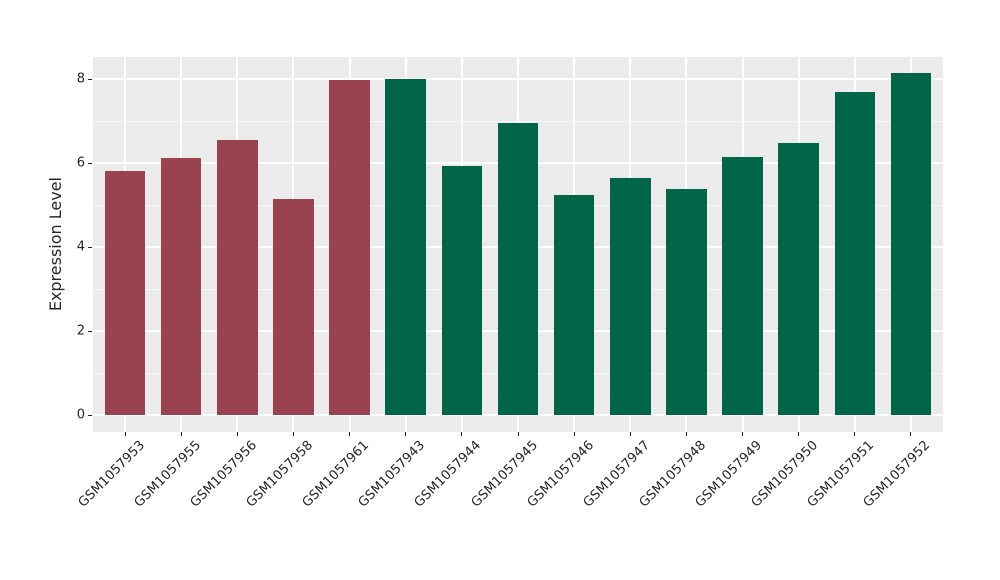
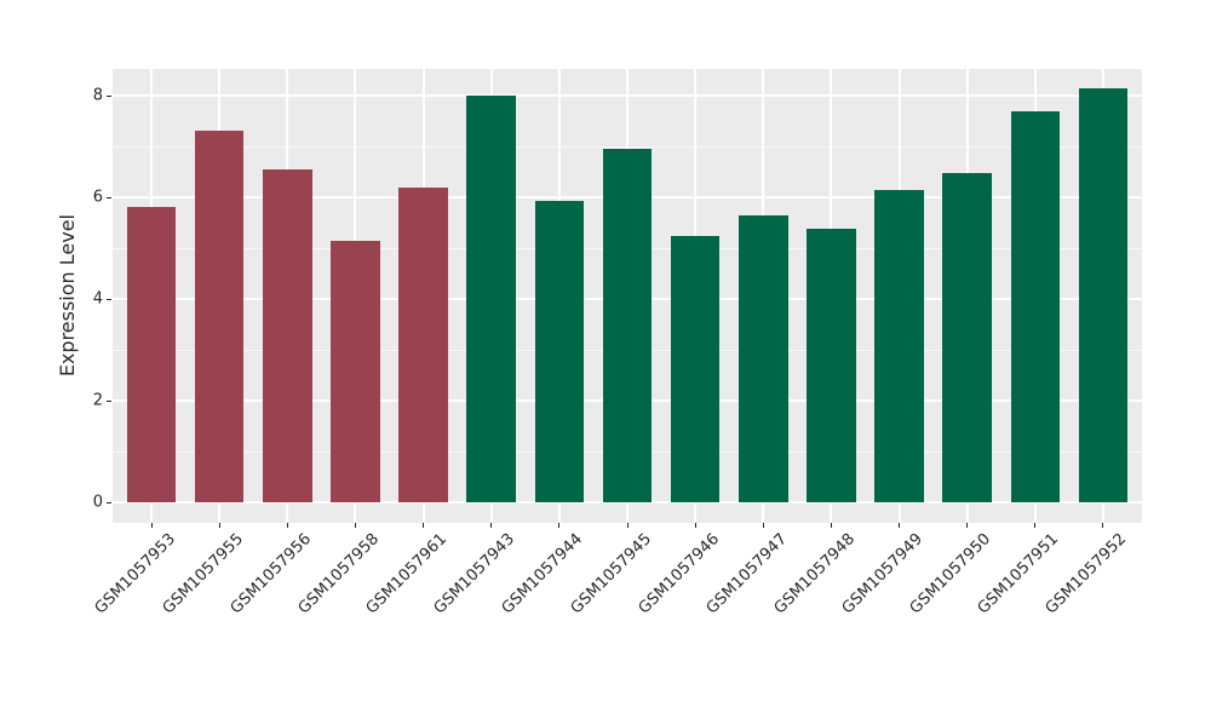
GSM1057955: 6.1 -> 7.3
GSM1057961: 8.0 -> 6.2
